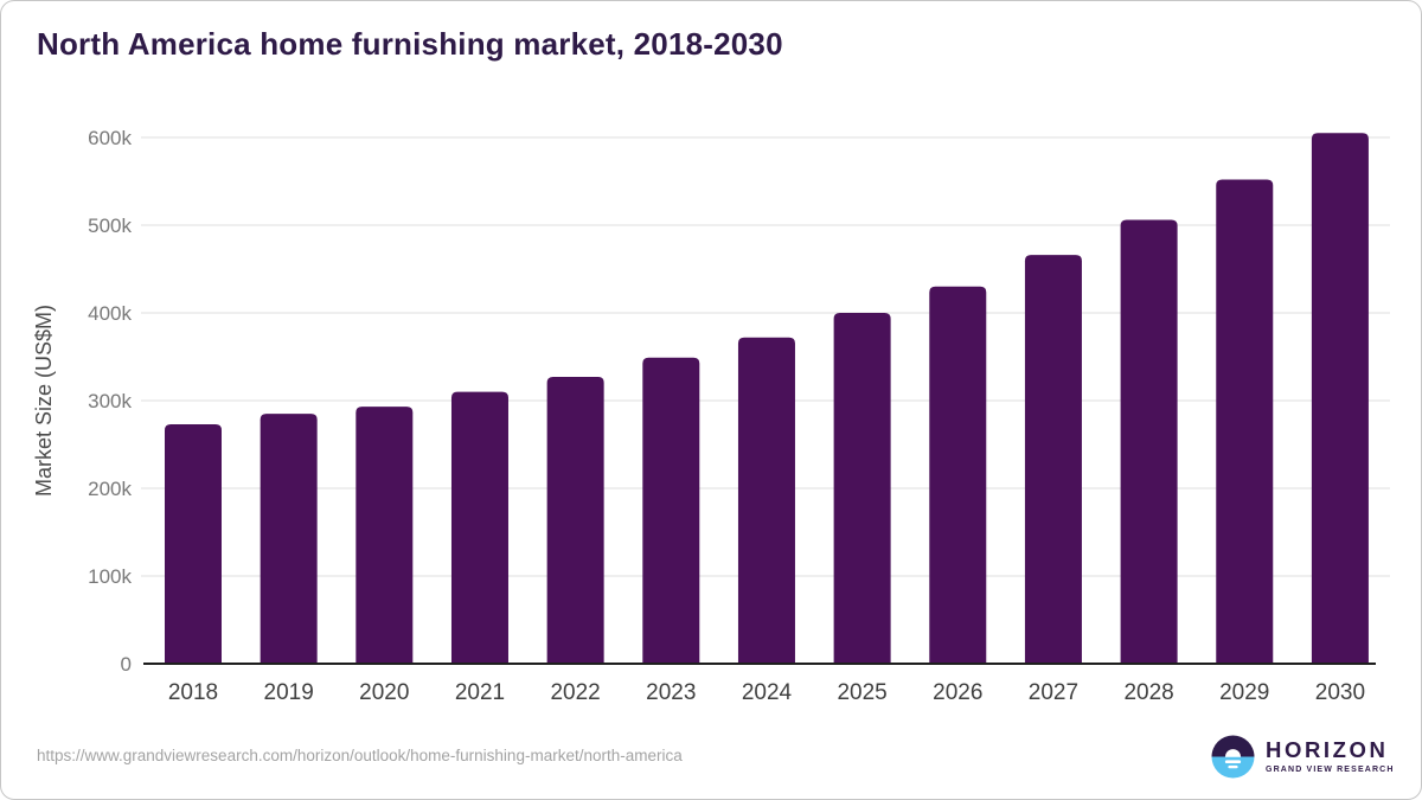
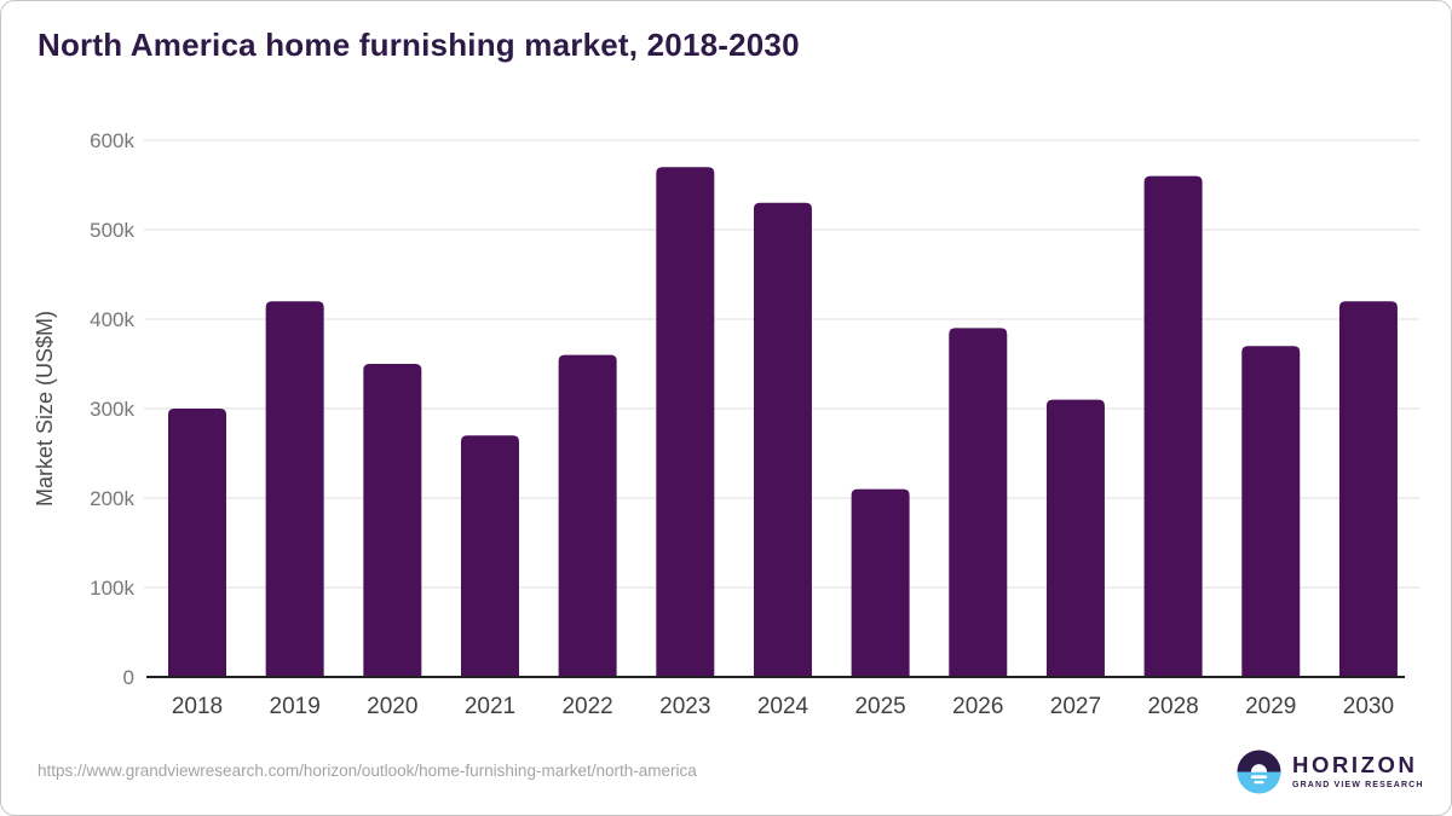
2018: 270k -> 300k
2019: 280k -> 420k
2020: 290k -> 350k
2021: 310k -> 270k
2022: 330k -> 360k
2023: 350k -> 570k
2024: 370k -> 530k
2025: 400k -> 210k
2026: 430k -> 390k
2027: 470k -> 310k
2028: 510k -> 560k
2029: 550k -> 370k
2030: 600k -> 420k
